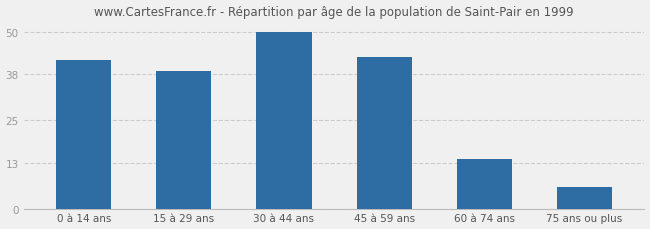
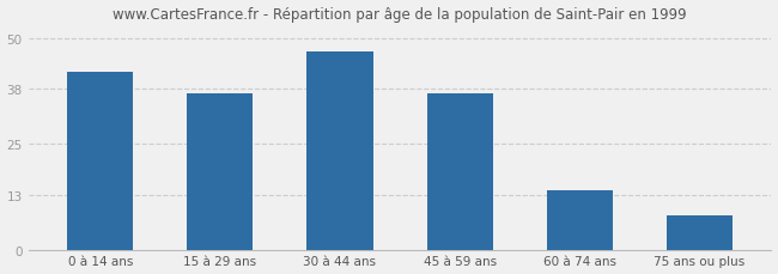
15 à 29 ans: 39 -> 37
30 à 44 ans: 50 -> 47
45 à 59 ans: 43 -> 37
75 ans ou plus: 6 -> 8
